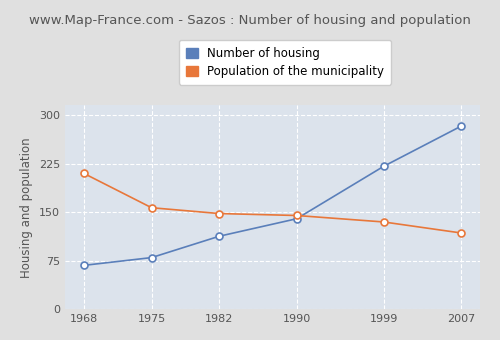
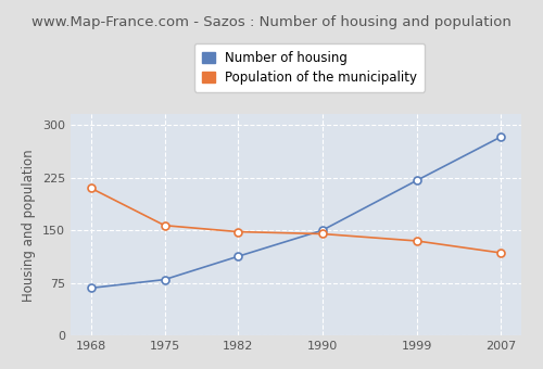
Number of housing/1990: 140 -> 150
